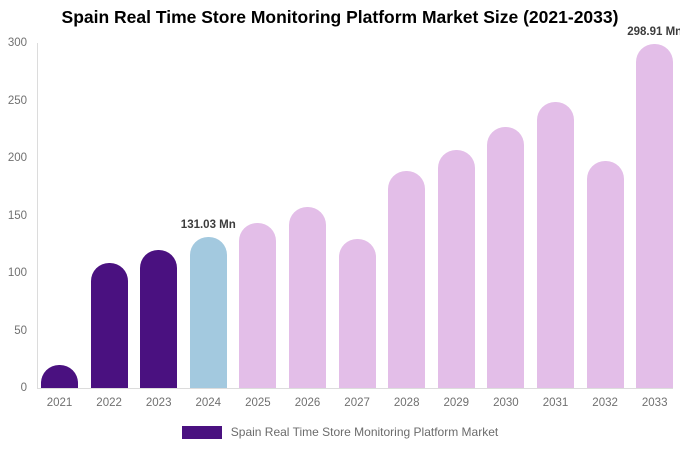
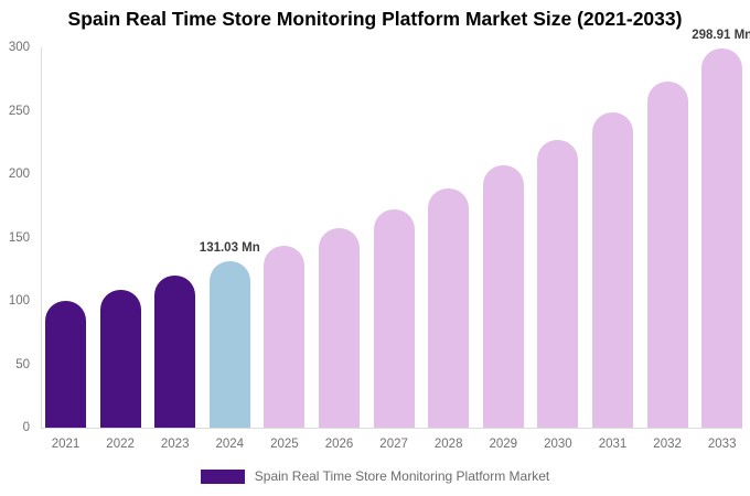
2021: 20 -> 100
2027: 130 -> 172
2032: 197 -> 273
